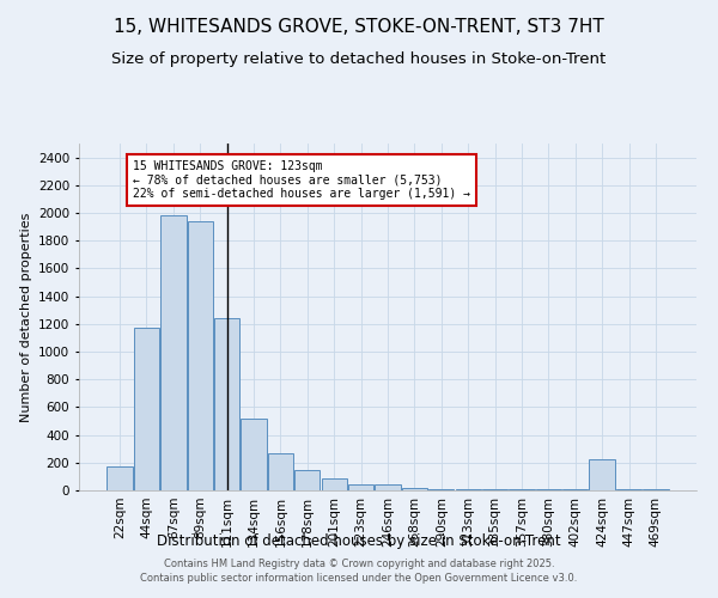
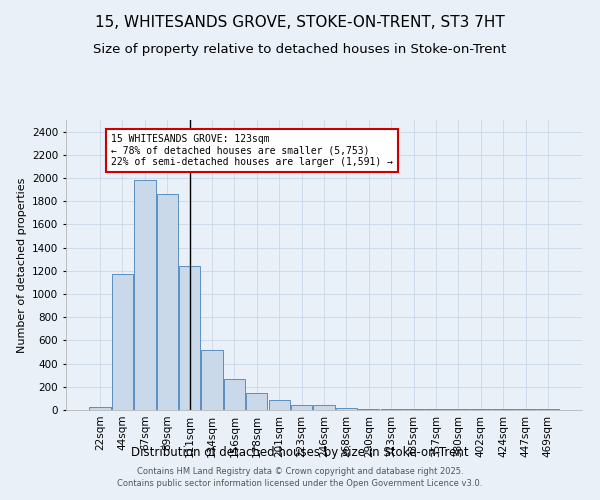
22sqm: 170 -> 20
89sqm: 1940 -> 1860
424sqm: 220 -> 0
